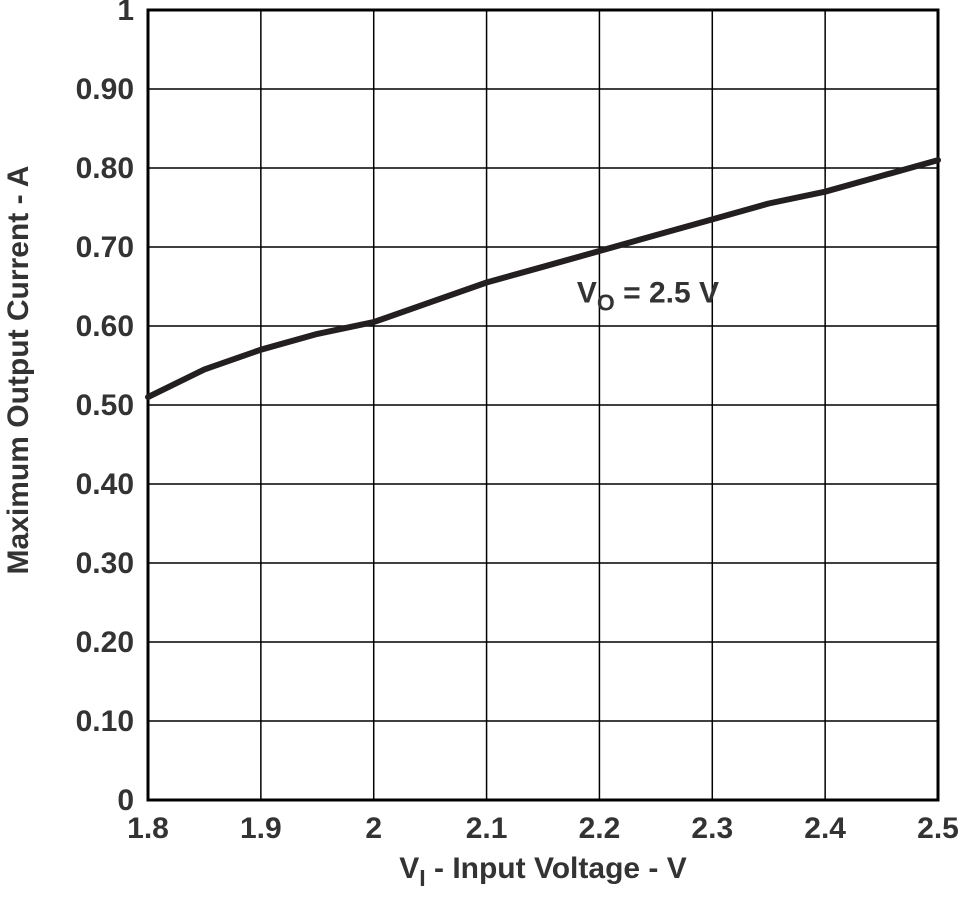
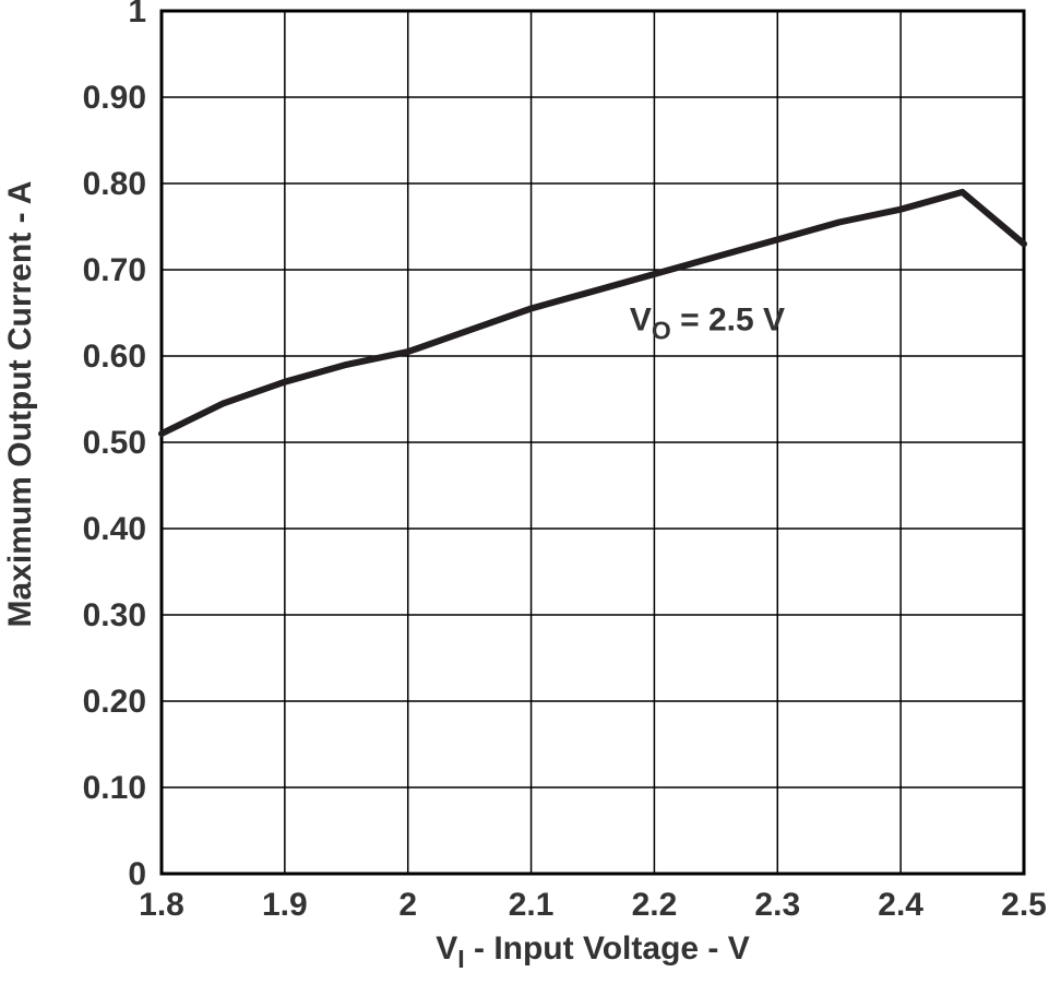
2.5: 0.81 -> 0.73
